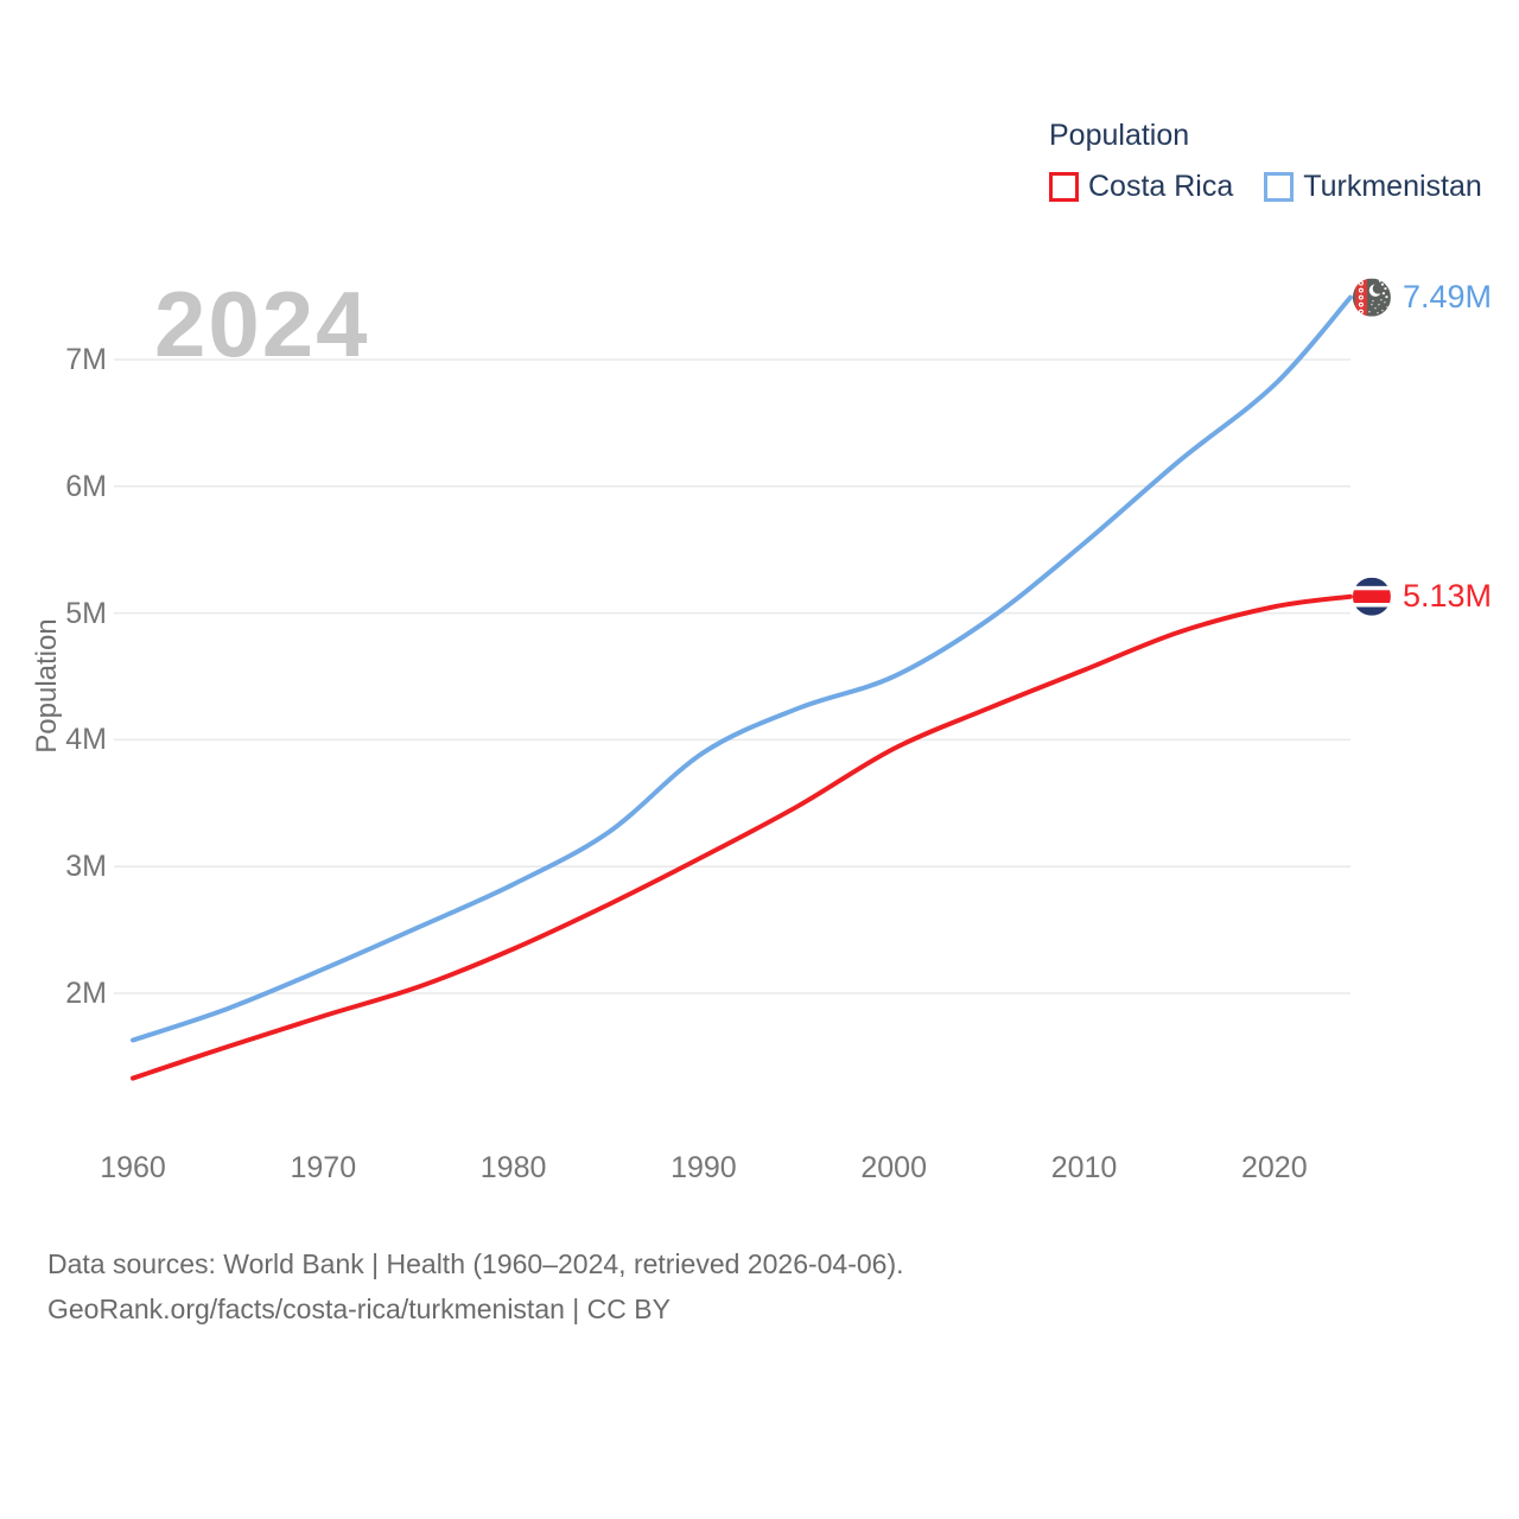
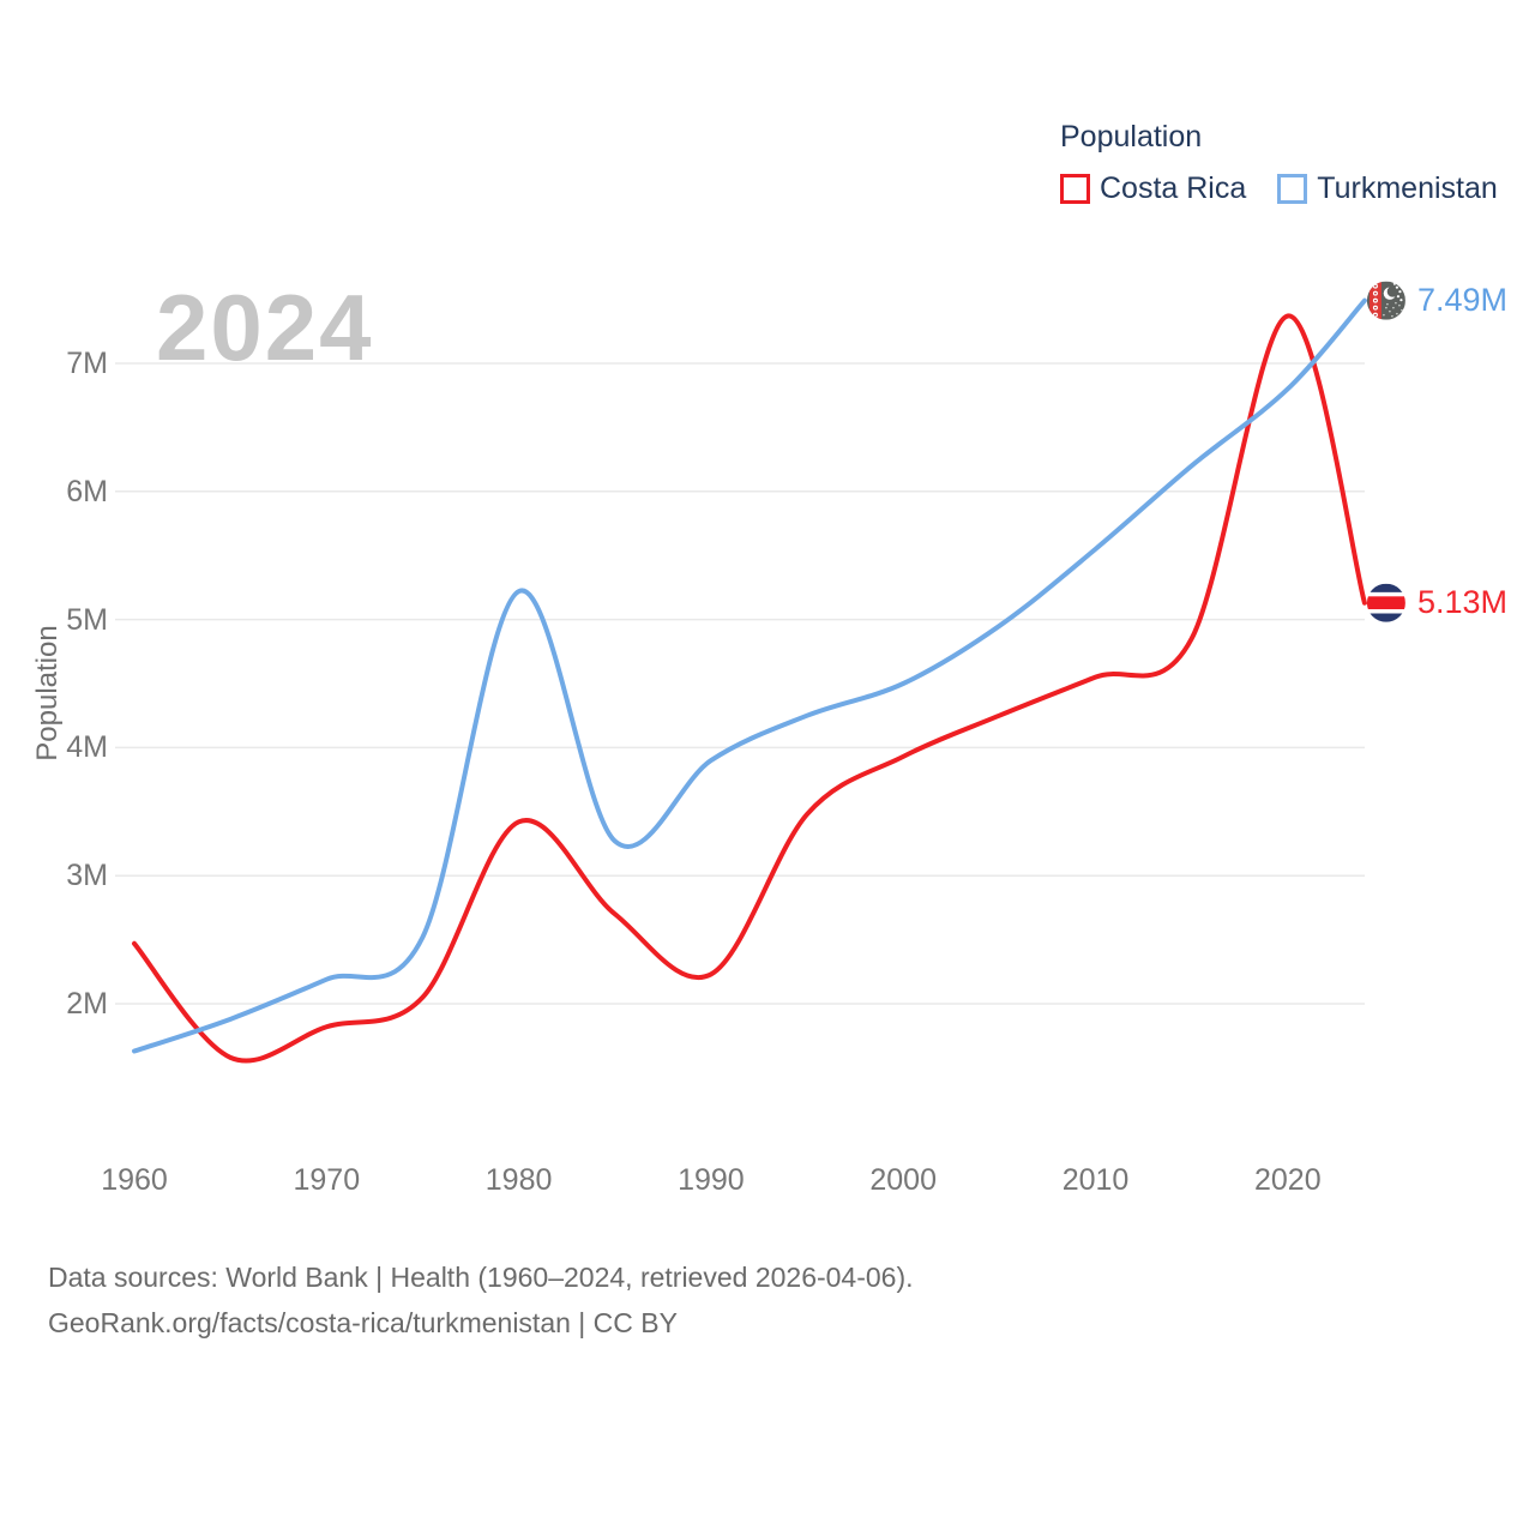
Costa Rica/1960: 1.33M -> 2.47M
Costa Rica/1980: 2.35M -> 3.42M
Turkmenistan/1980: 2.86M -> 5.22M
Costa Rica/1990: 3.08M -> 2.23M
Costa Rica/2020: 5.05M -> 7.37M
